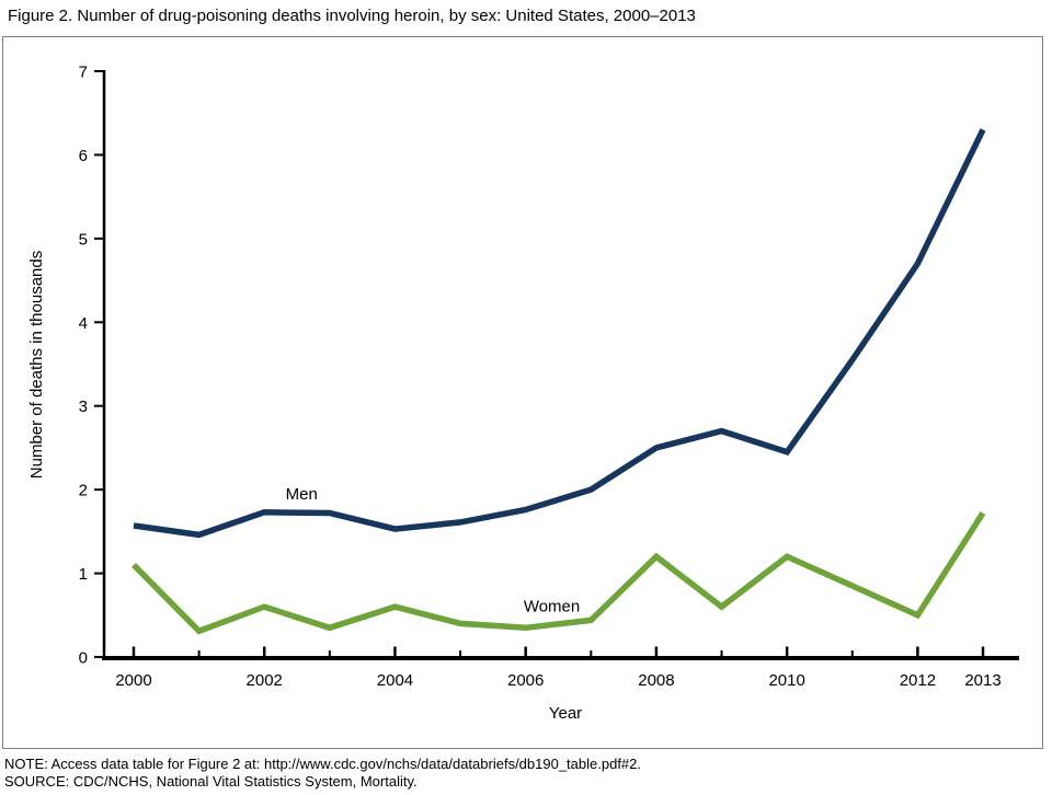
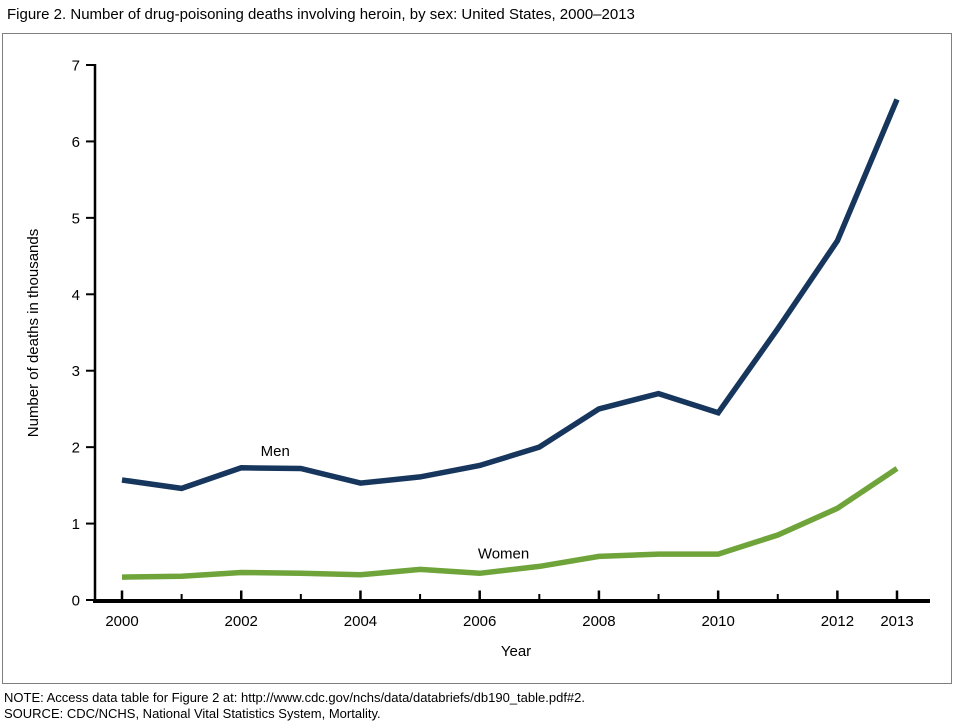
Women/2000: 1.1 -> 0.3
Women/2002: 0.6 -> 0.4
Women/2004: 0.6 -> 0.3
Women/2008: 1.2 -> 0.6
Women/2010: 1.2 -> 0.6
Women/2012: 0.5 -> 1.2
Men/2013: 6.3 -> 6.5
